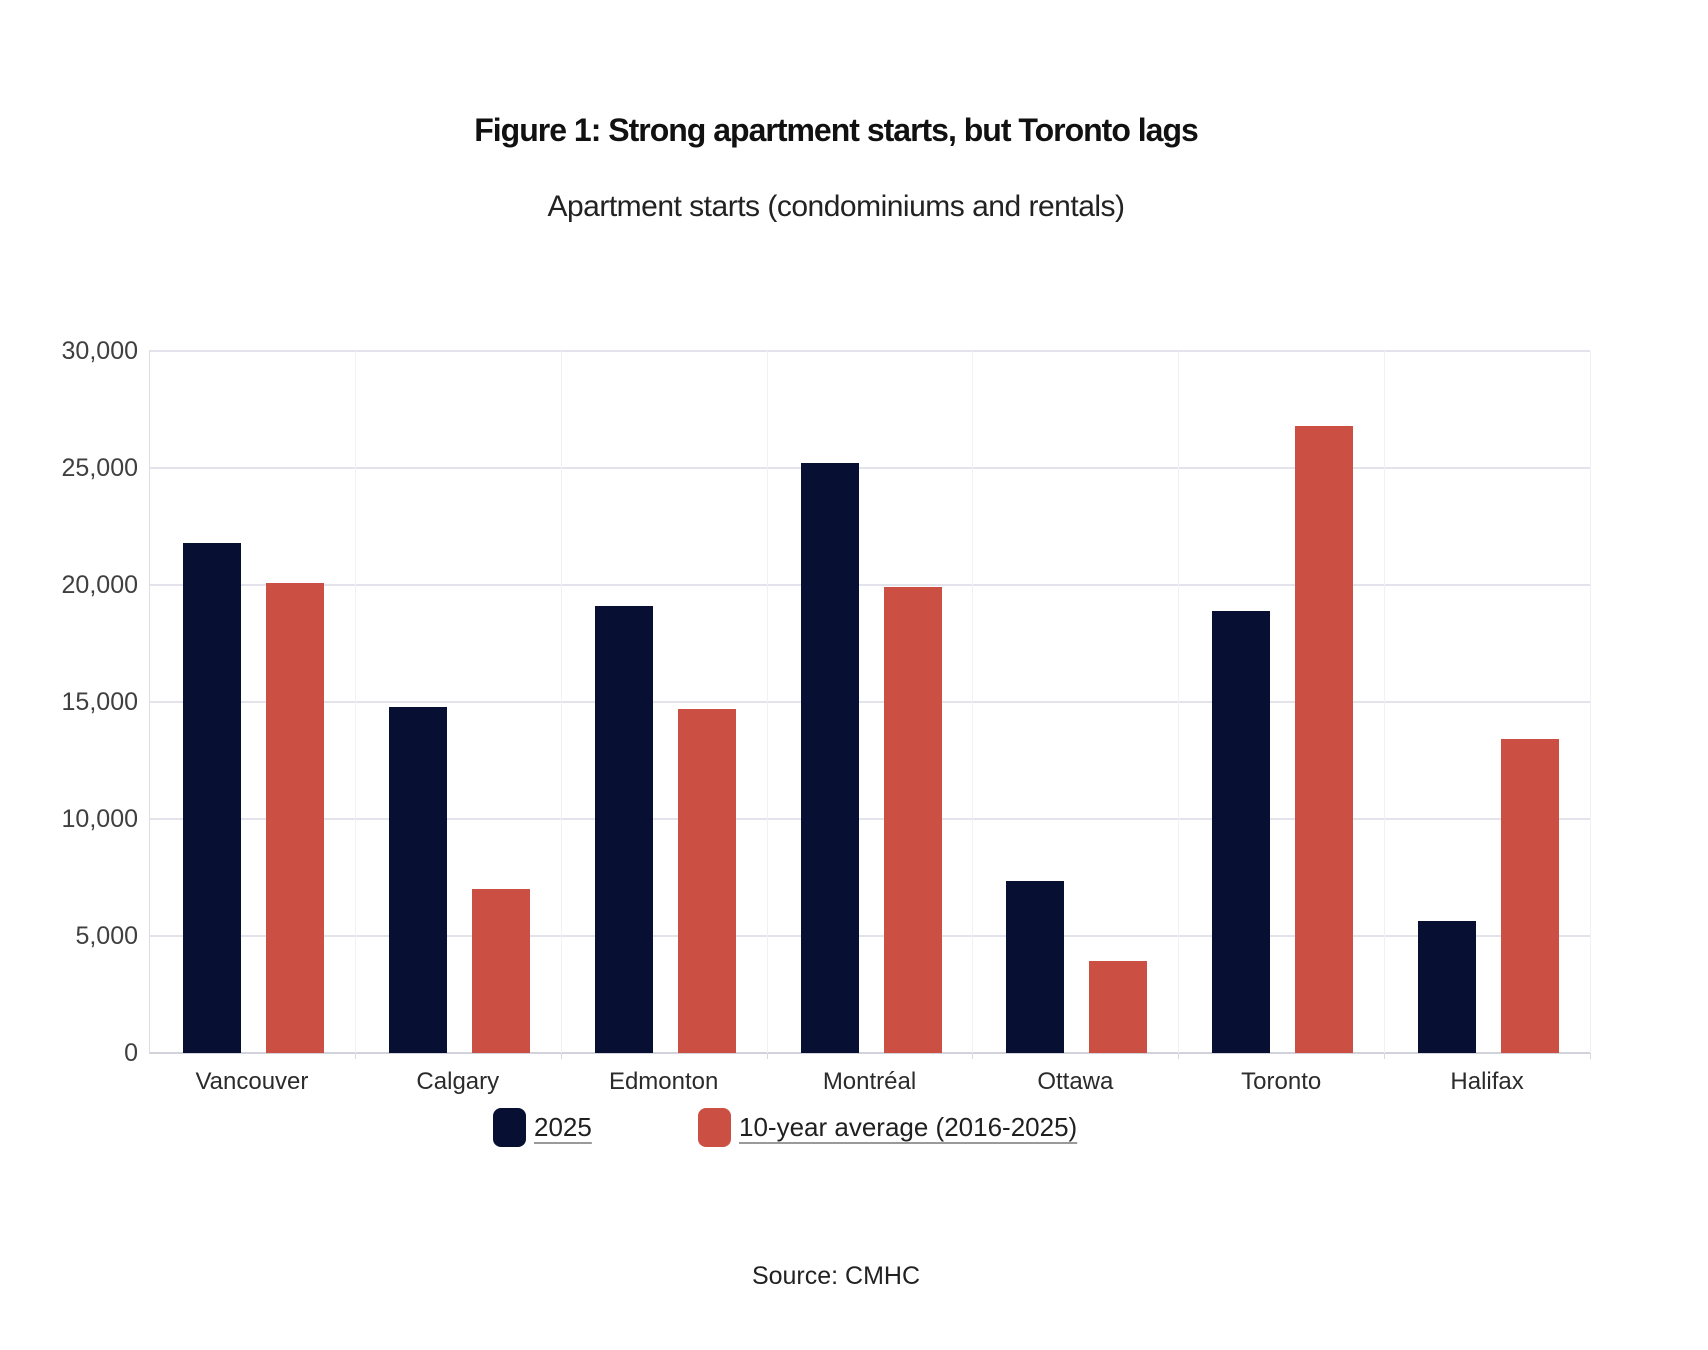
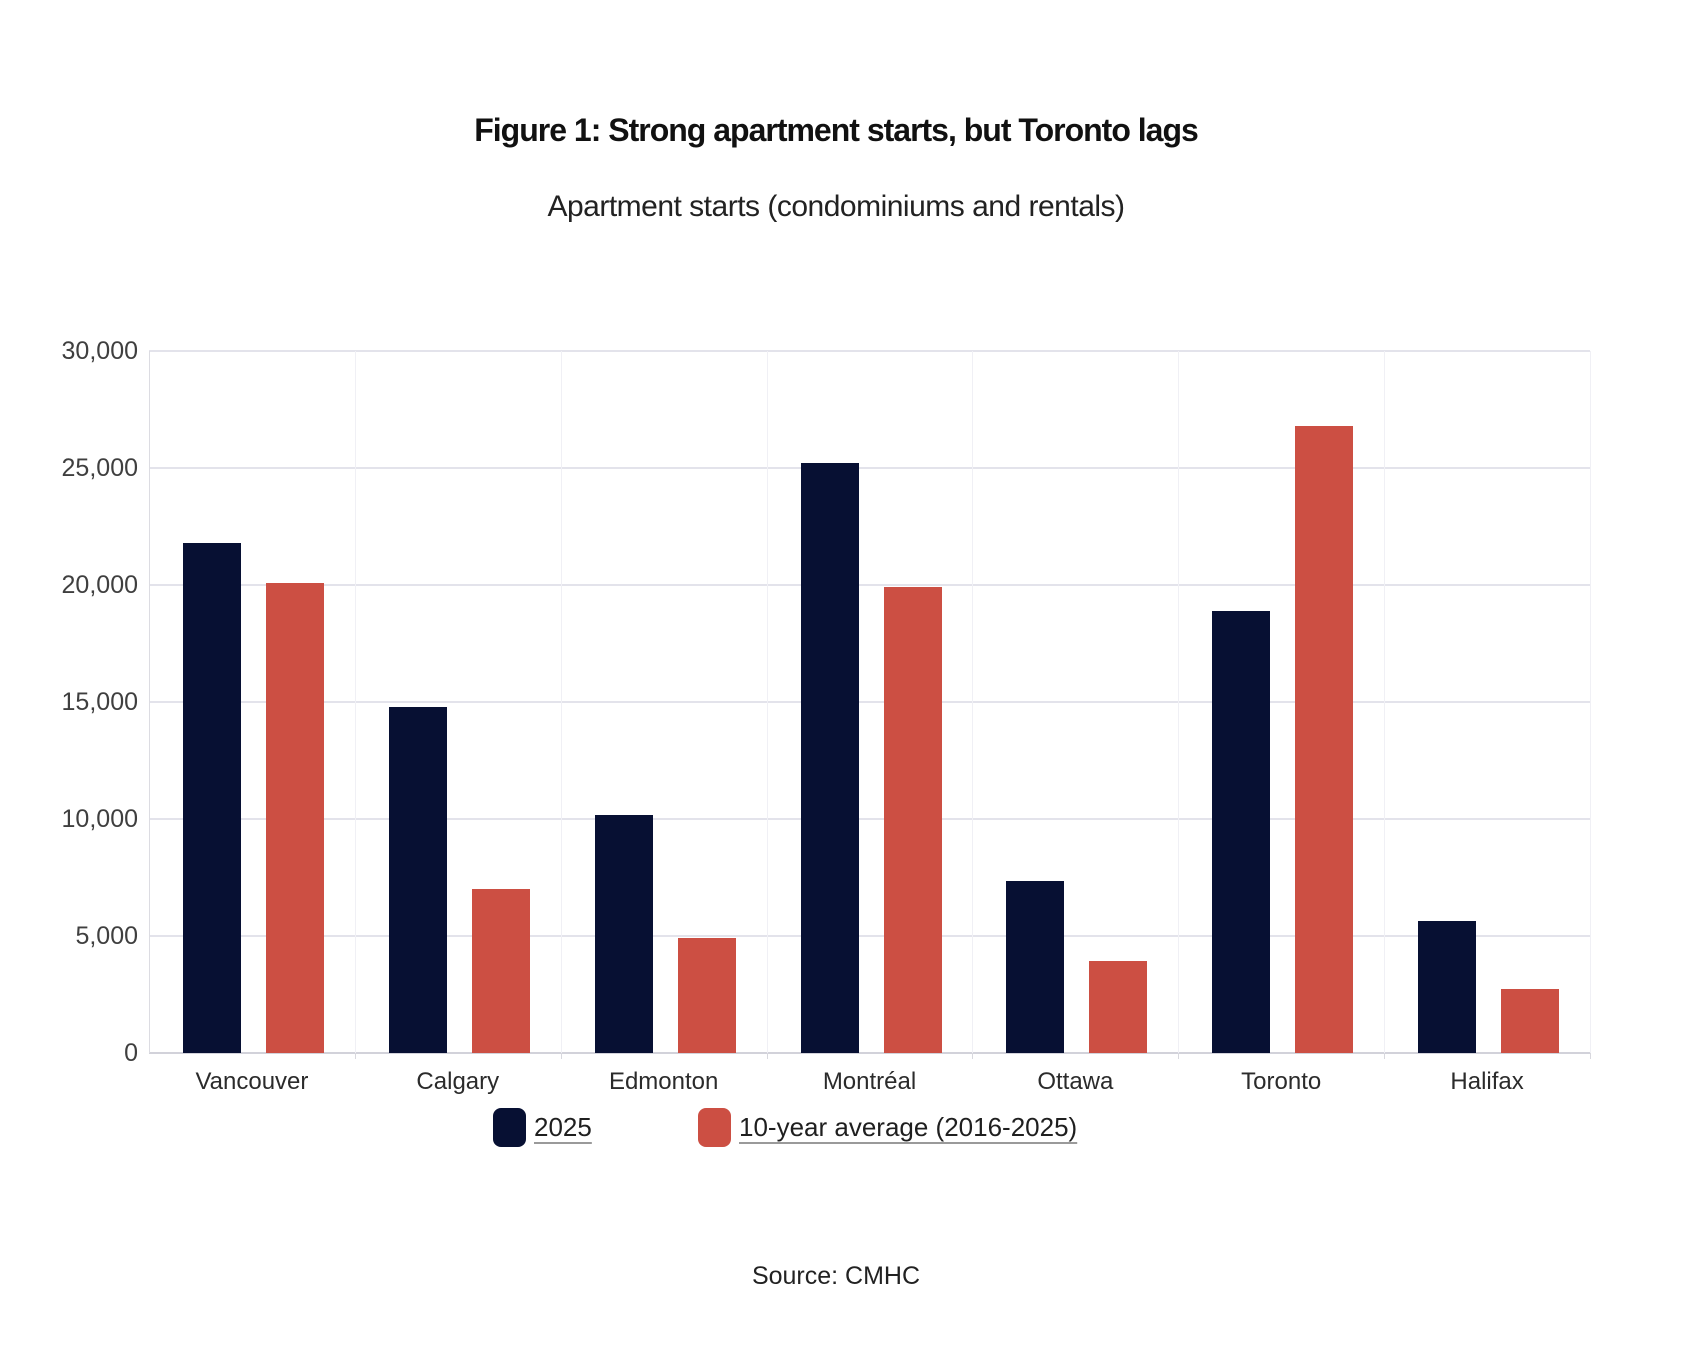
2025/Edmonton: 19100 -> 10200
10-year average (2016-2025)/Edmonton: 14700 -> 4900
10-year average (2016-2025)/Halifax: 13400 -> 2800
